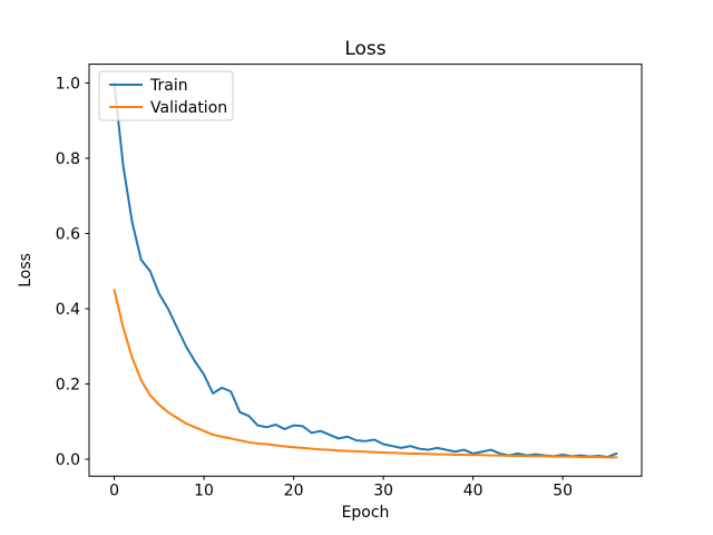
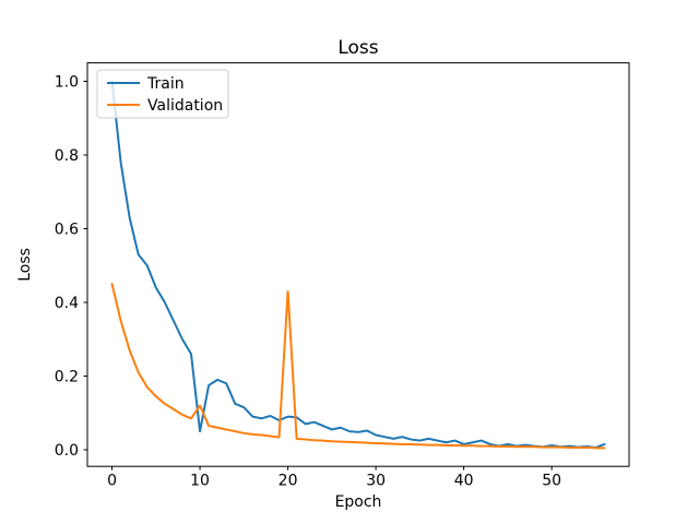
Train/10: 0.23 -> 0.05
Validation/10: 0.07 -> 0.12
Validation/20: 0.03 -> 0.43
